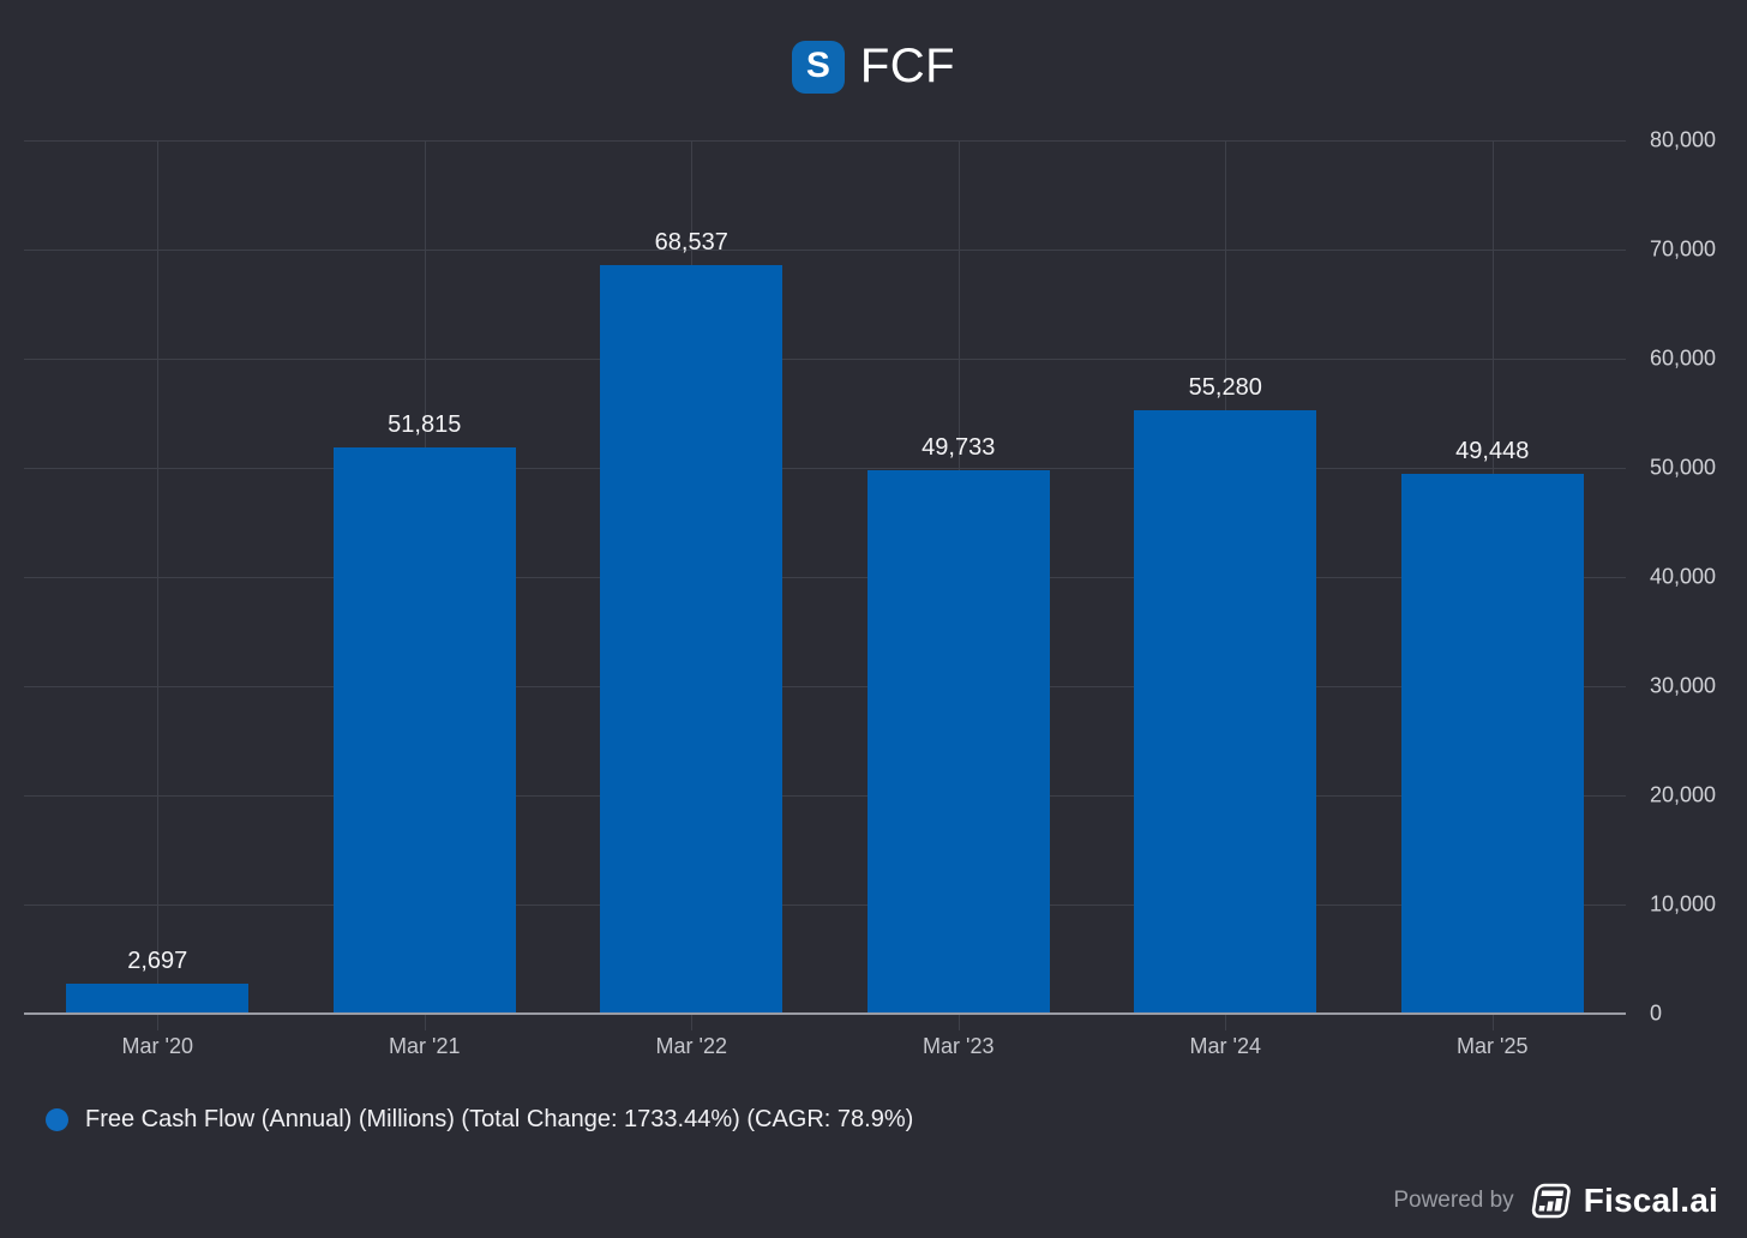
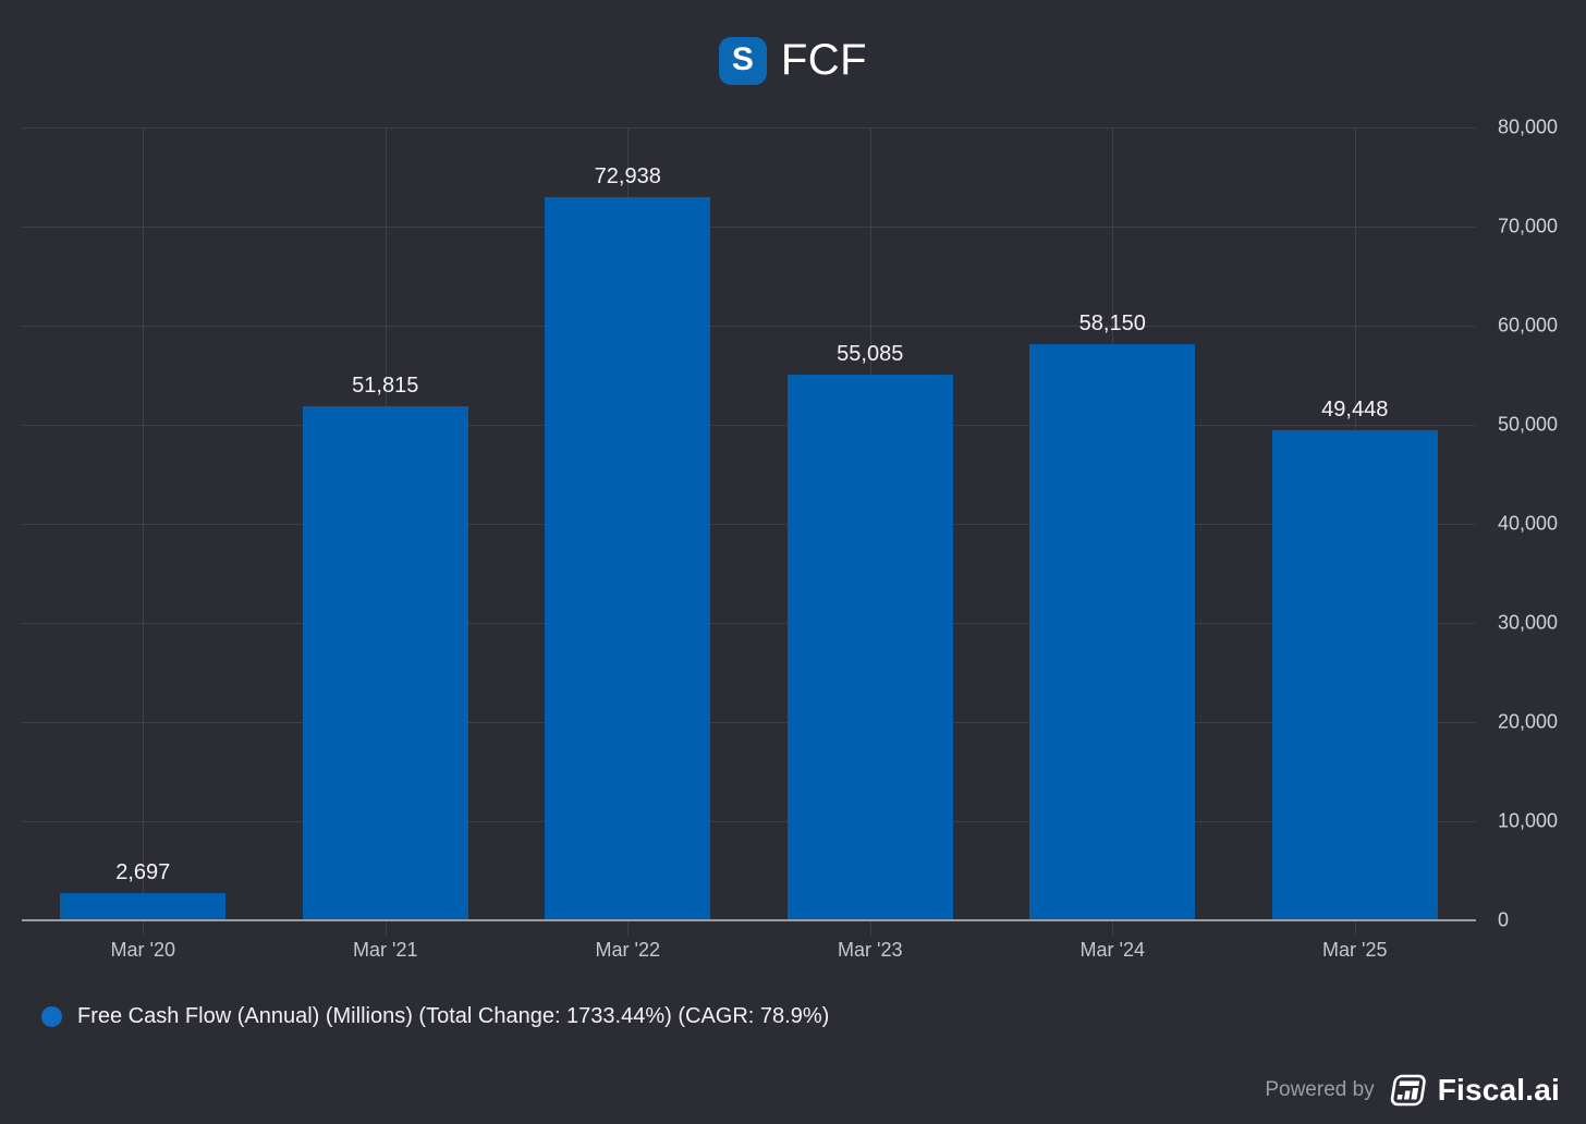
Mar '22: 68,537 -> 72,938
Mar '23: 49,733 -> 55,085
Mar '24: 55,280 -> 58,150
